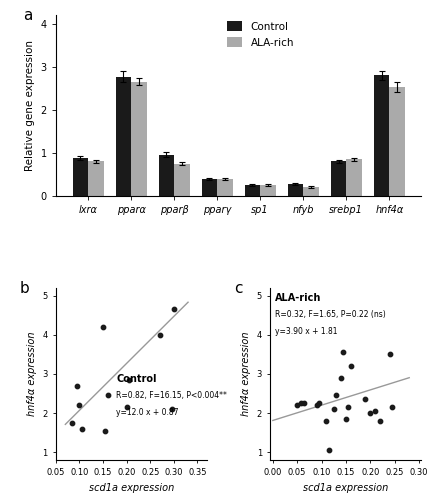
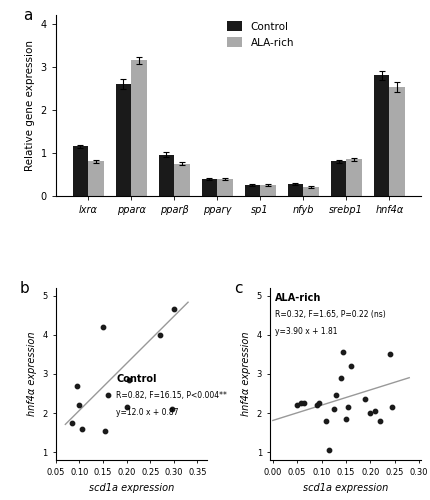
Control/lxrα: 0.88 -> 1.15
Control/pparα: 2.77 -> 2.60
ALA-rich/pparα: 2.65 -> 3.15
